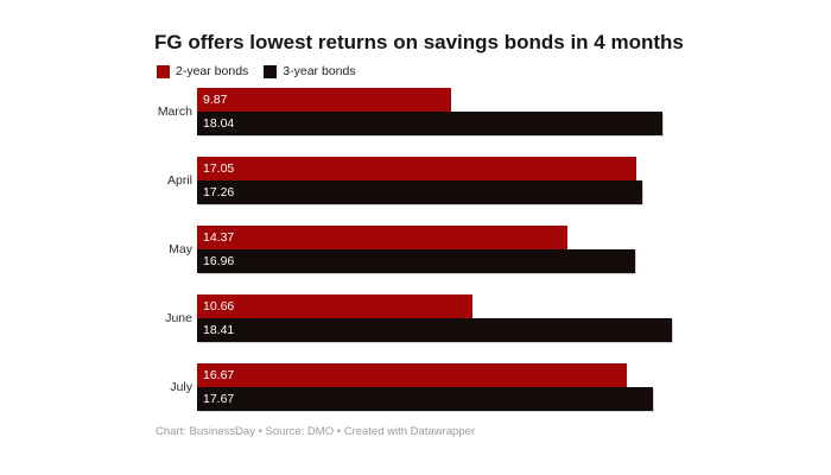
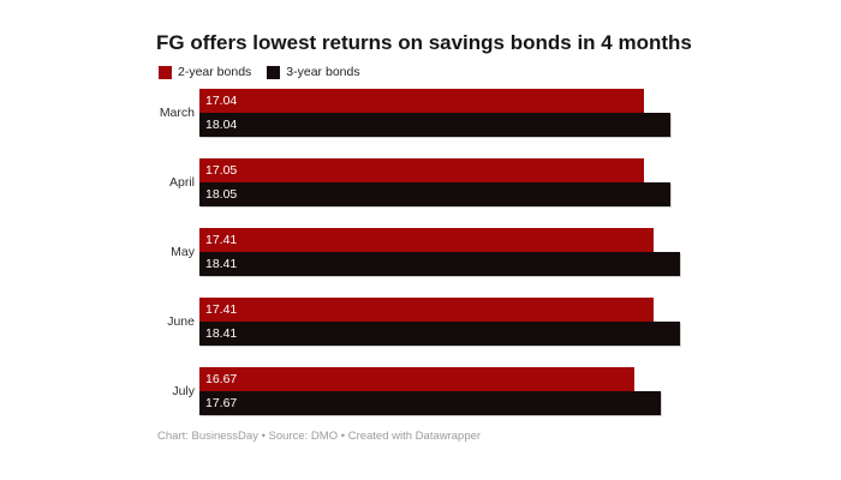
2-year bonds/March: 9.87 -> 17.04
3-year bonds/April: 17.26 -> 18.05
2-year bonds/May: 14.37 -> 17.41
3-year bonds/May: 16.96 -> 18.41
2-year bonds/June: 10.66 -> 17.41
